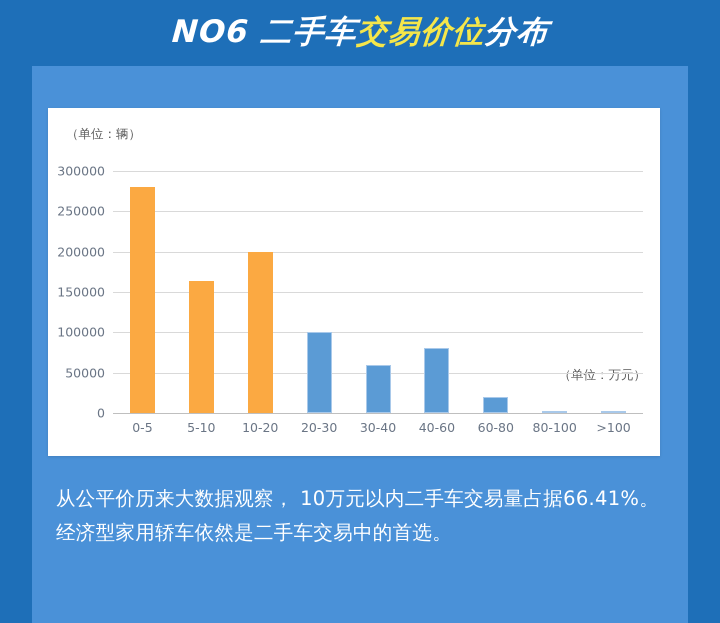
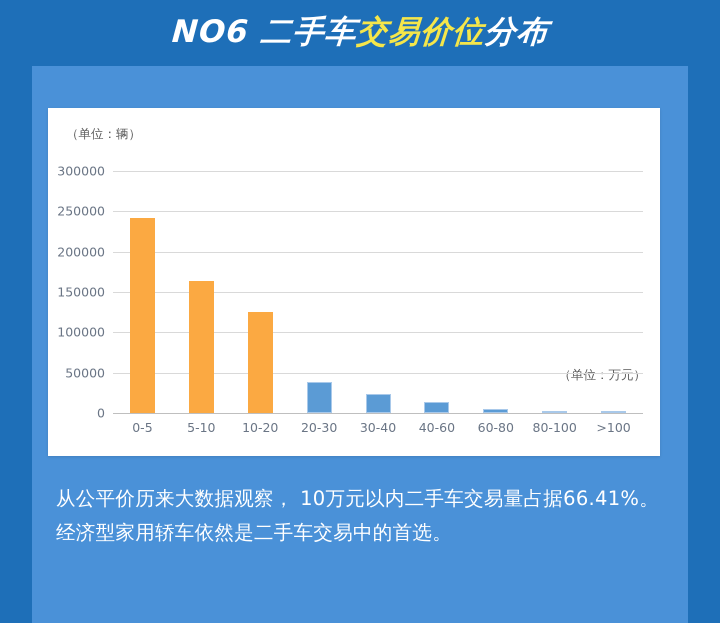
0-5: 280000 -> 240000
10-20: 200000 -> 120000
20-30: 100000 -> 40000
30-40: 60000 -> 20000
40-60: 80000 -> 10000
60-80: 20000 -> 10000
